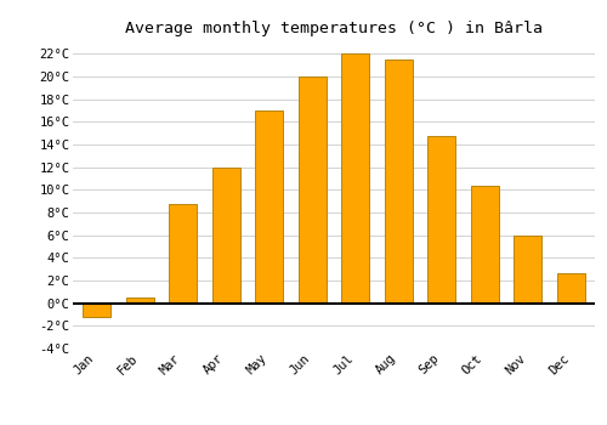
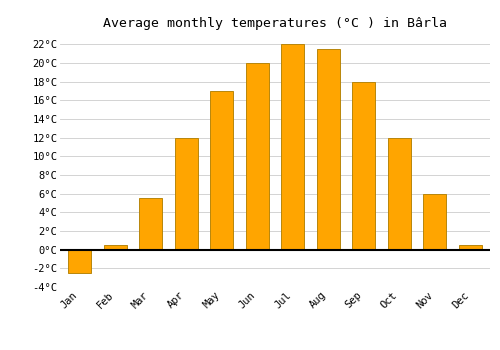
Jan: -1.2°C -> -2.5°C
Mar: 8.8°C -> 5.5°C
Sep: 14.8°C -> 18.0°C
Oct: 10.4°C -> 12.0°C
Dec: 2.6°C -> 0.5°C
